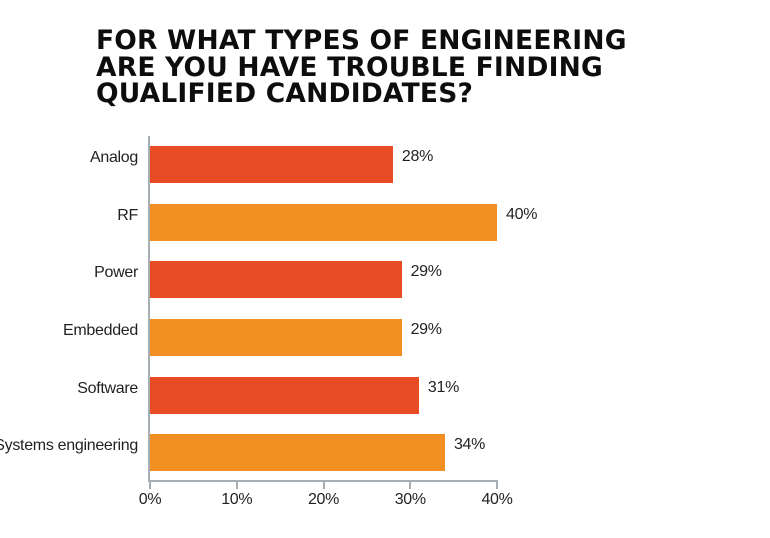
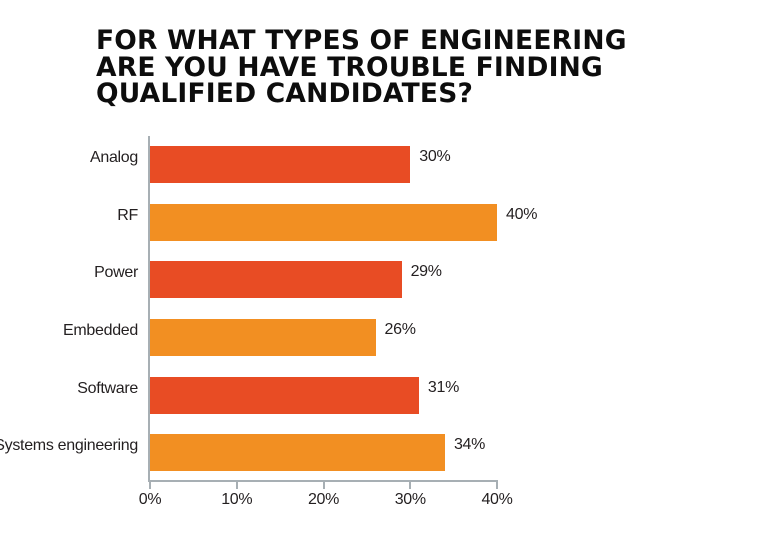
Analog: 28% -> 30%
Embedded: 29% -> 26%
